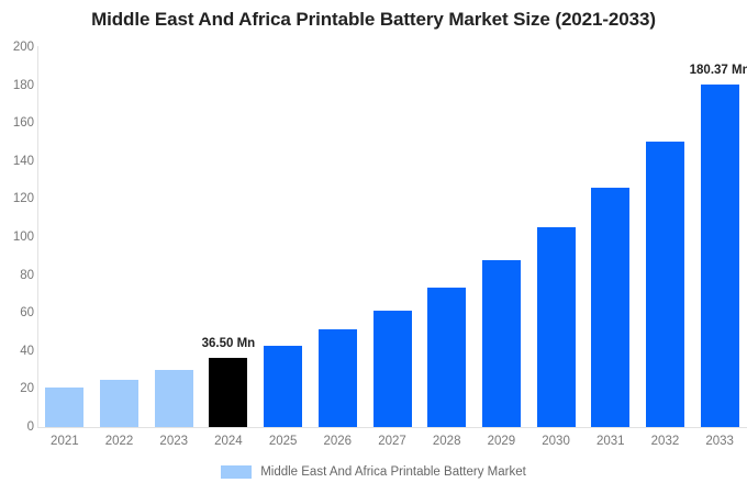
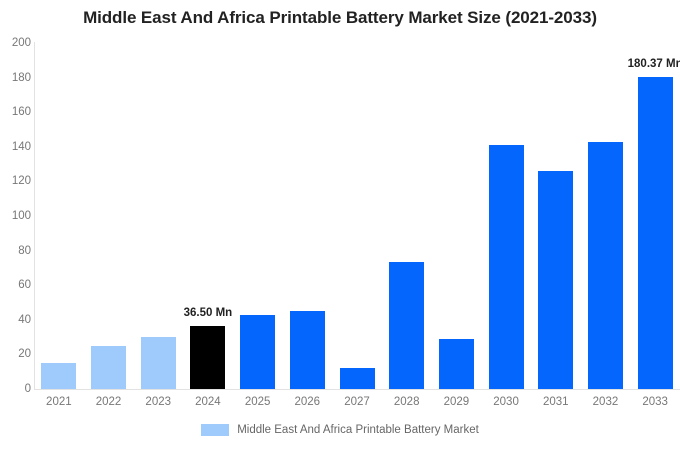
2021: 21 -> 15
2026: 52 -> 45
2027: 62 -> 12
2029: 88 -> 29
2030: 105 -> 141
2032: 150 -> 143
